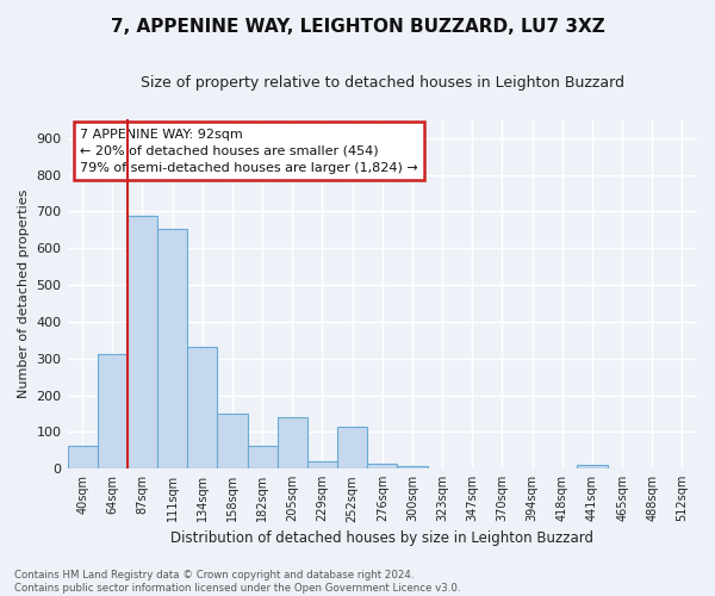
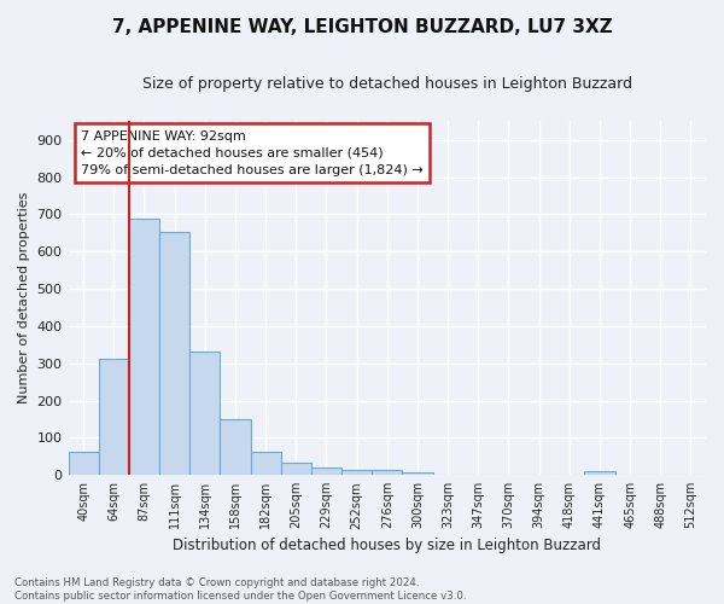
205sqm: 140 -> 33
252sqm: 115 -> 13
